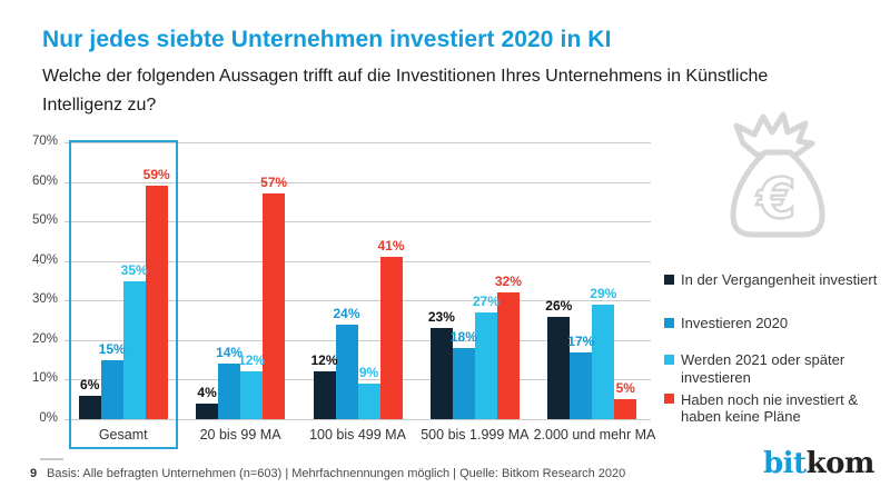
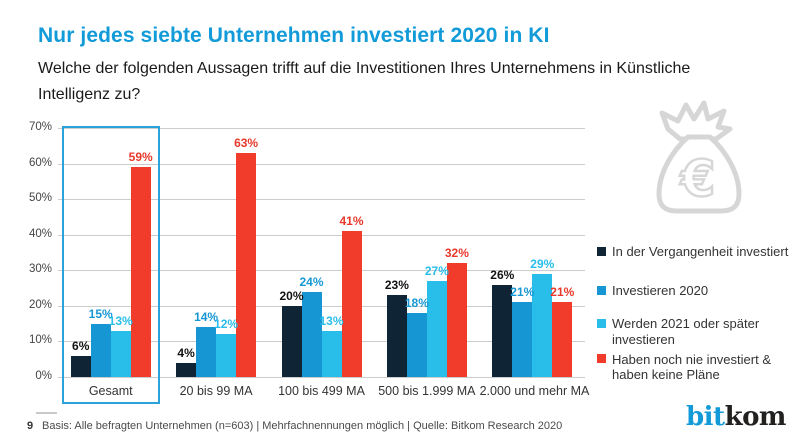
Werden 2021 oder später investieren/Gesamt: 35% -> 13%
Haben noch nie investiert & haben keine Pläne/20 bis 99 MA: 57% -> 63%
In der Vergangenheit investiert/100 bis 499 MA: 12% -> 20%
Werden 2021 oder später investieren/100 bis 499 MA: 9% -> 13%
Investieren 2020/2.000 und mehr MA: 17% -> 21%
Haben noch nie investiert & haben keine Pläne/2.000 und mehr MA: 5% -> 21%
